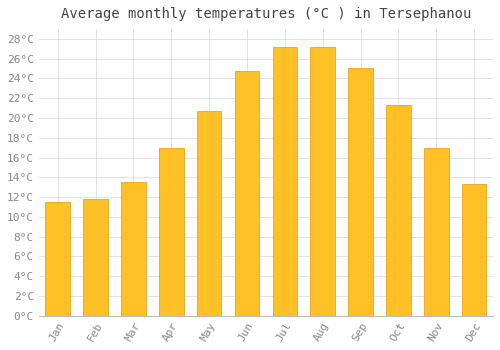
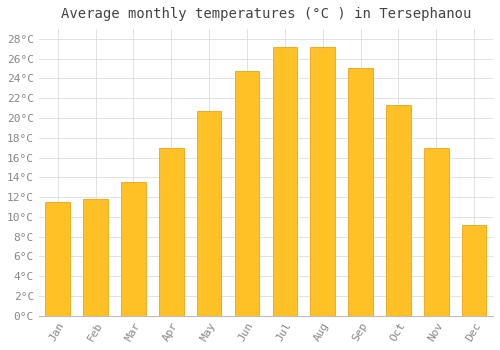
Dec: 13.3°C -> 9.2°C
